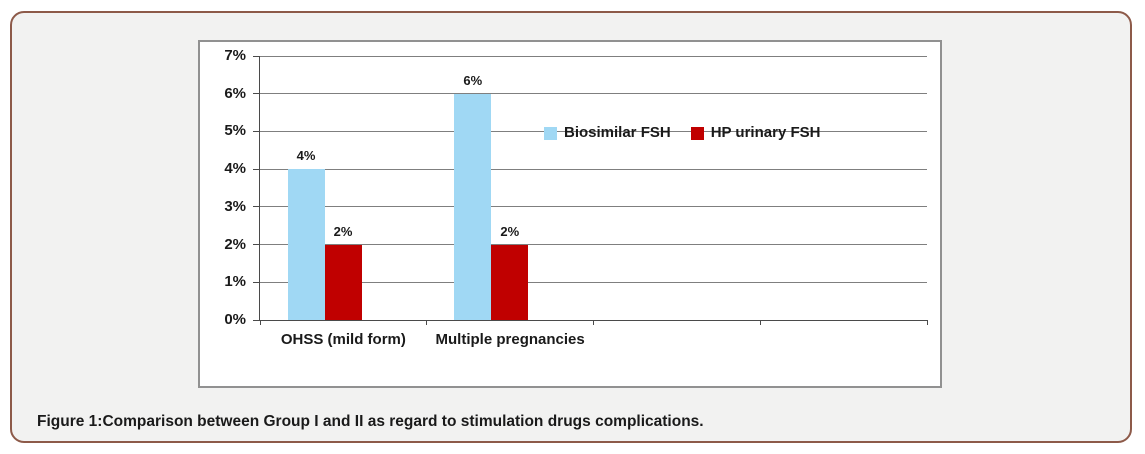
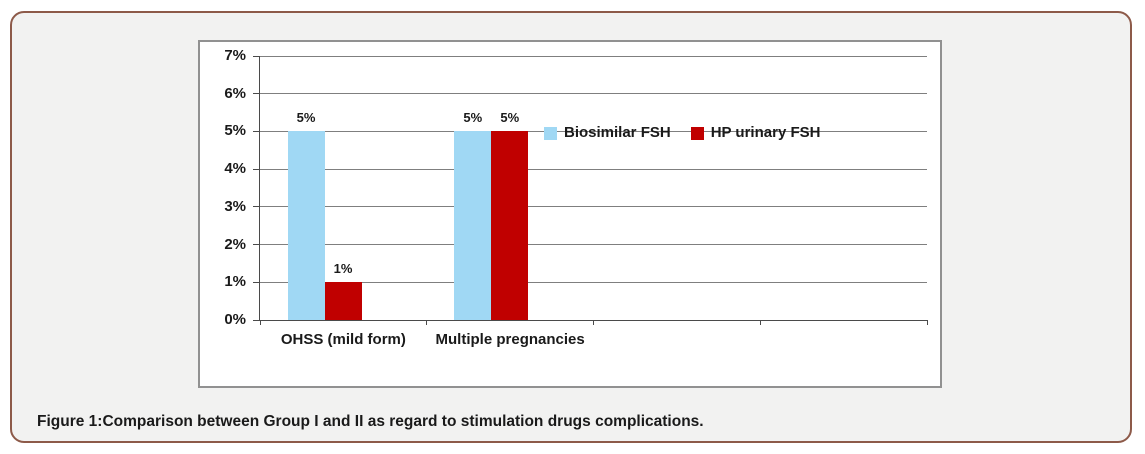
Biosimilar FSH/OHSS (mild form): 4% -> 5%
HP urinary FSH/OHSS (mild form): 2% -> 1%
Biosimilar FSH/Multiple pregnancies: 6% -> 5%
HP urinary FSH/Multiple pregnancies: 2% -> 5%
